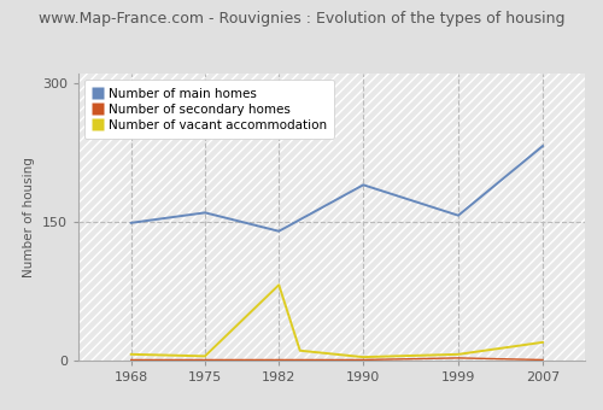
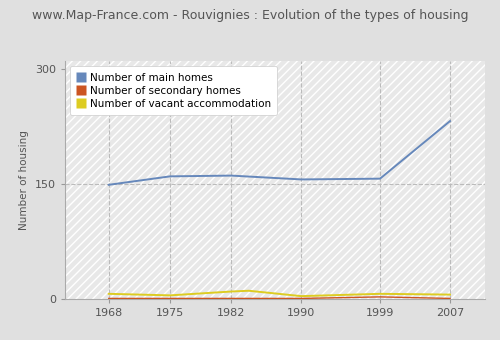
Number of main homes/1982: 140 -> 161
Number of vacant accommodation/1982: 82 -> 10
Number of main homes/1990: 190 -> 156
Number of vacant accommodation/2007: 20 -> 6
